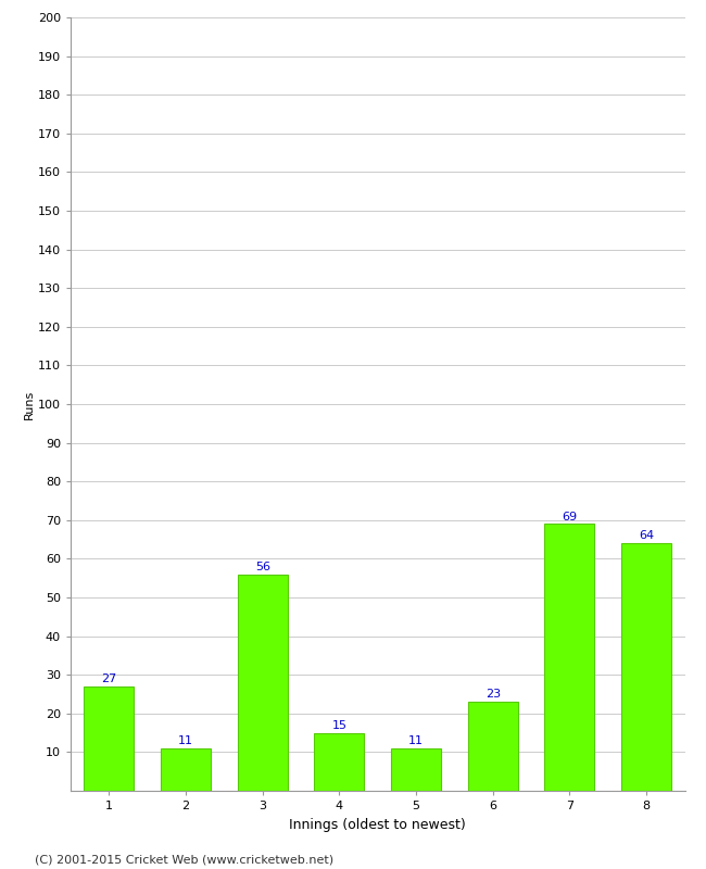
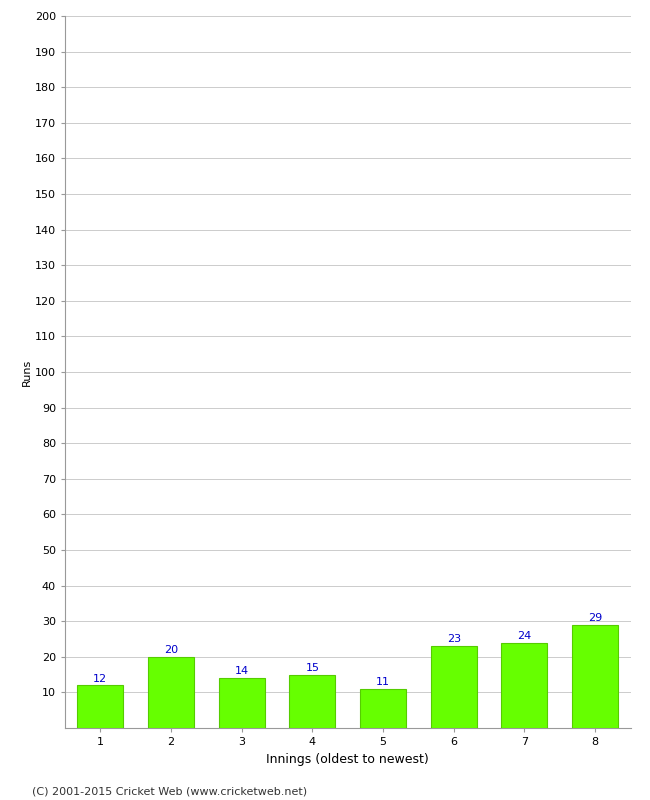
1: 27 -> 12
2: 11 -> 20
3: 56 -> 14
7: 69 -> 24
8: 64 -> 29
